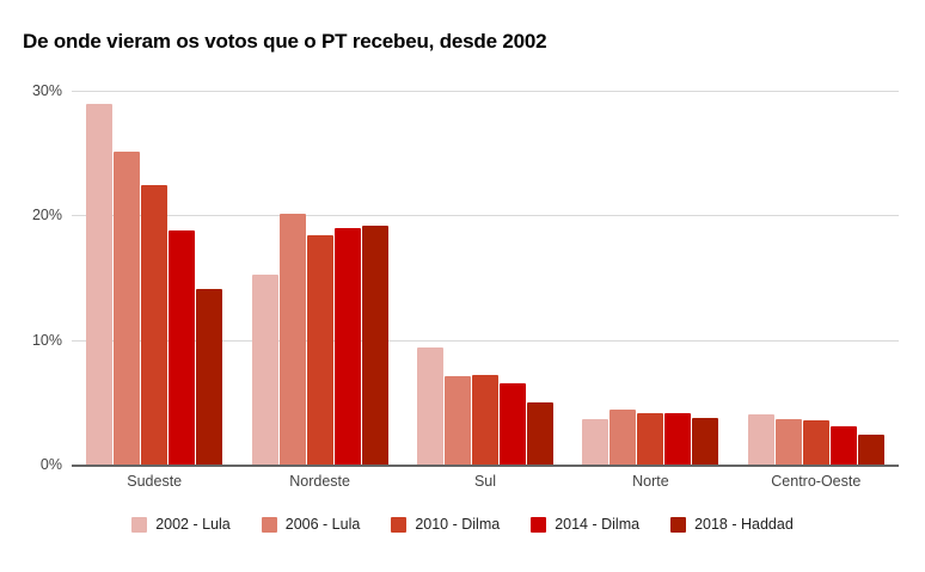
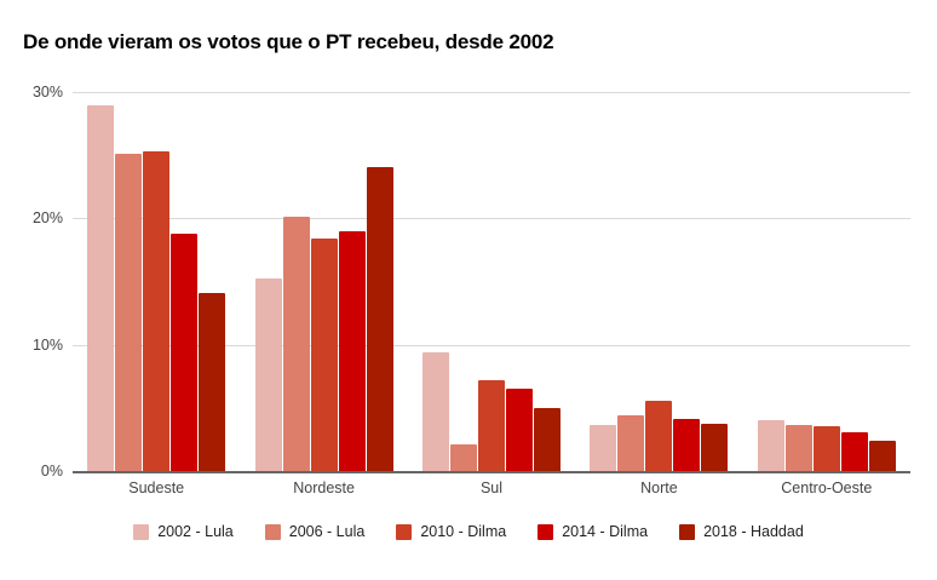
2010 - Dilma/Sudeste: 22.4% -> 25.3%
2018 - Haddad/Nordeste: 19.2% -> 24.1%
2006 - Lula/Sul: 7.1% -> 2.1%
2010 - Dilma/Norte: 4.1% -> 5.6%
